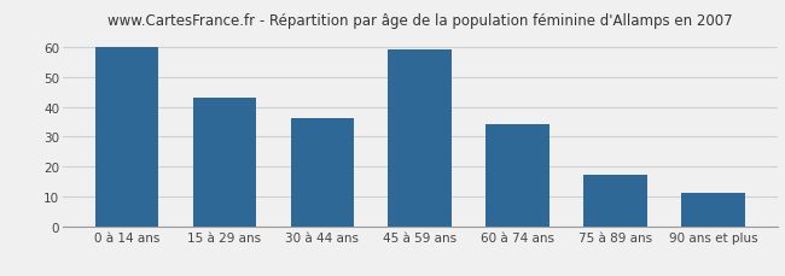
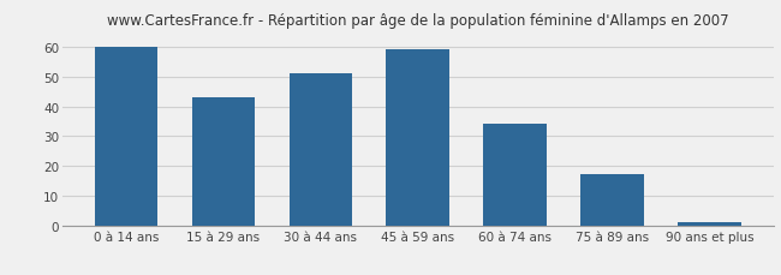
30 à 44 ans: 36 -> 51
90 ans et plus: 11 -> 1
